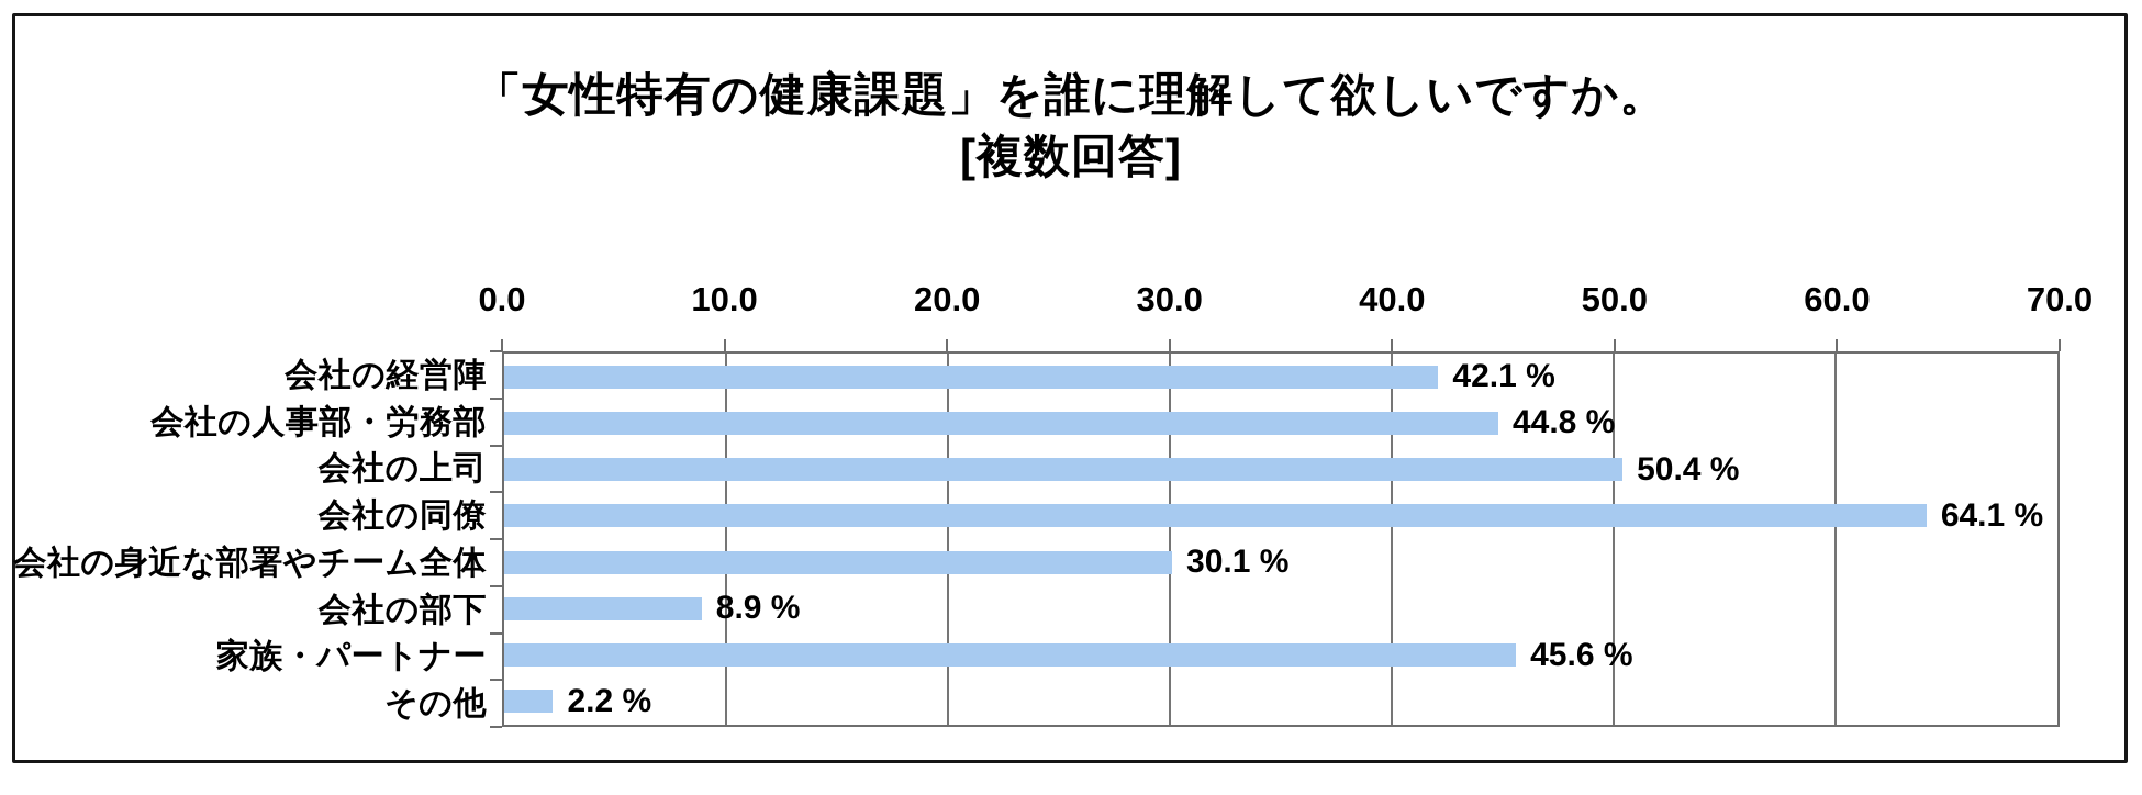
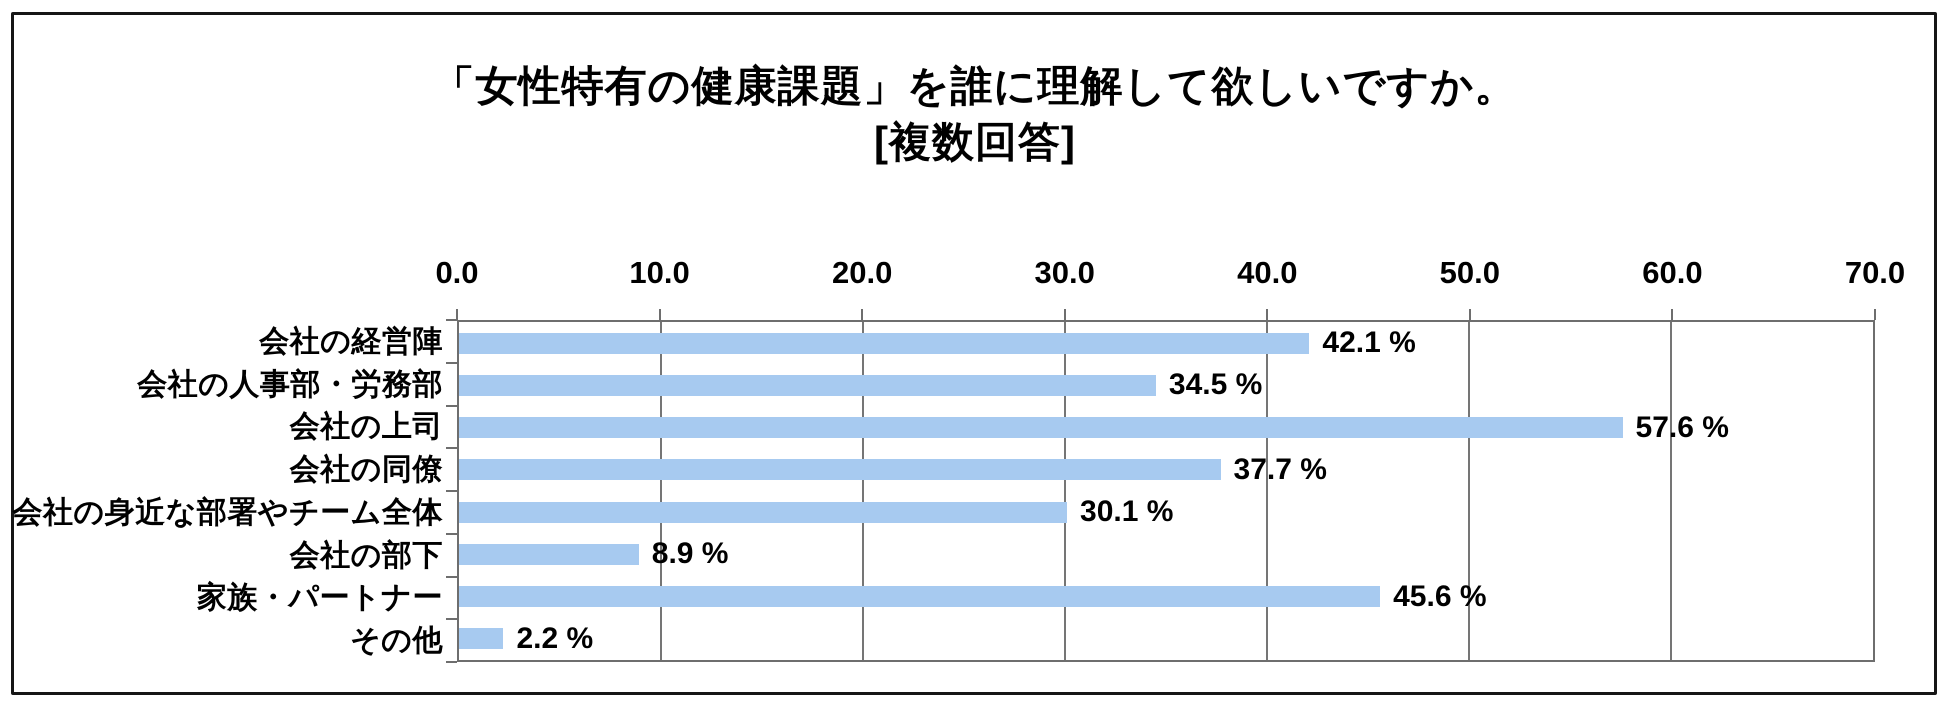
会社の人事部・労務部: 44.8 -> 34.5
会社の上司: 50.4 -> 57.6
会社の同僚: 64.1 -> 37.7
